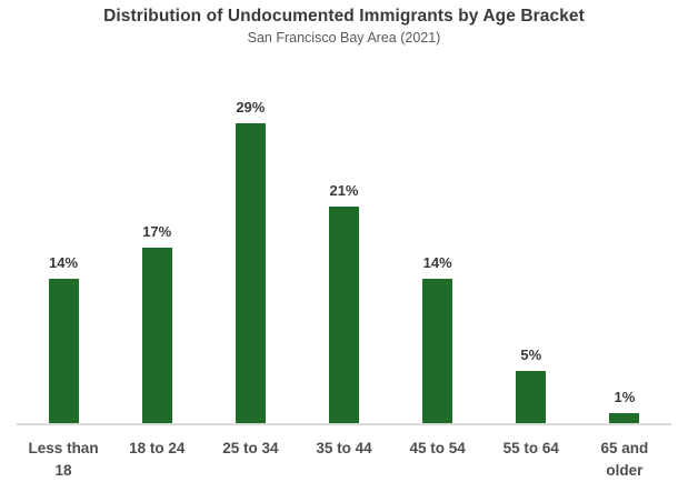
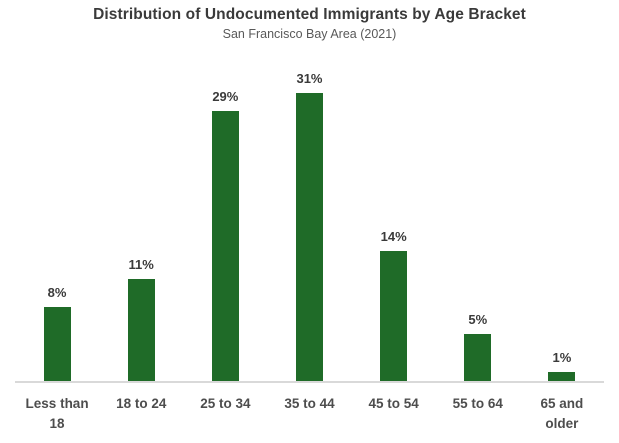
Less than 18: 14% -> 8%
18 to 24: 17% -> 11%
35 to 44: 21% -> 31%
